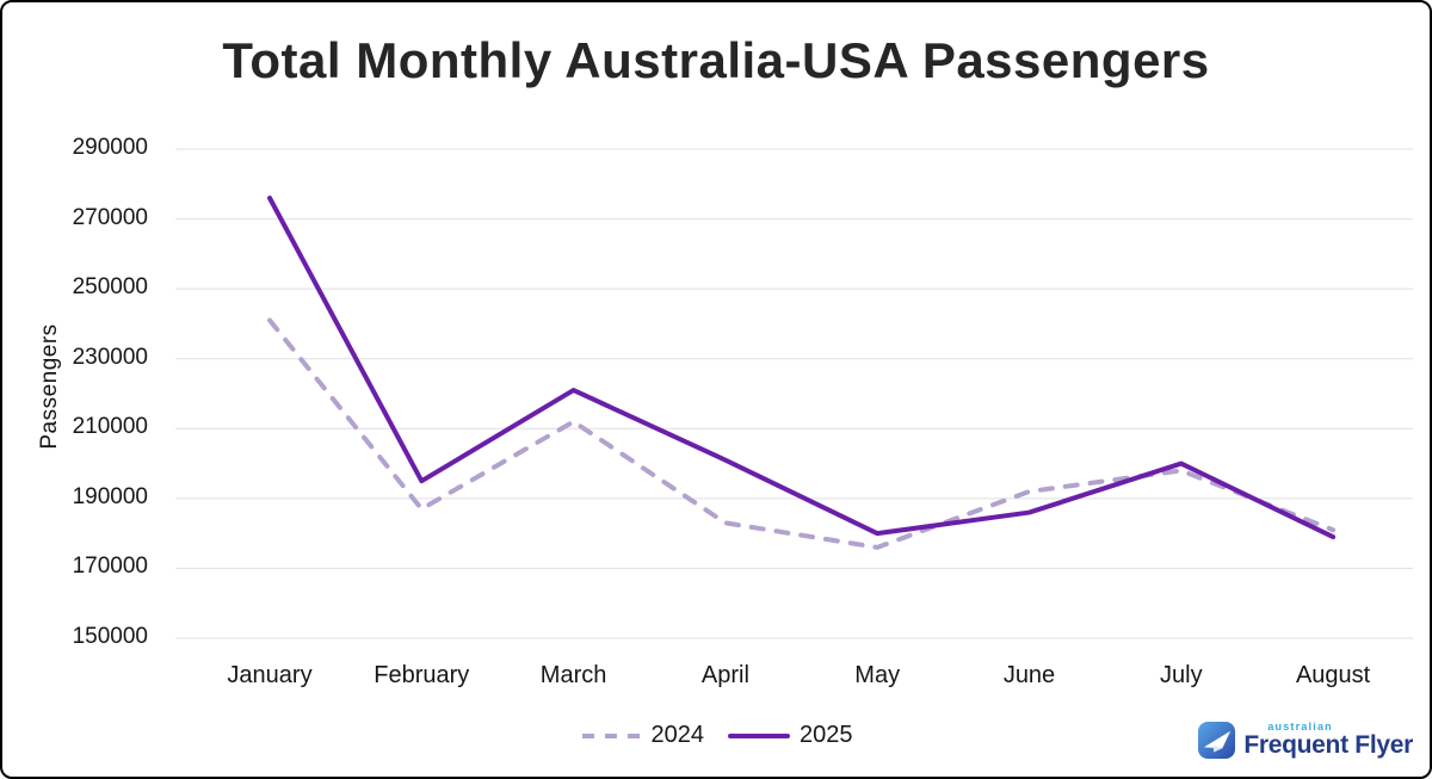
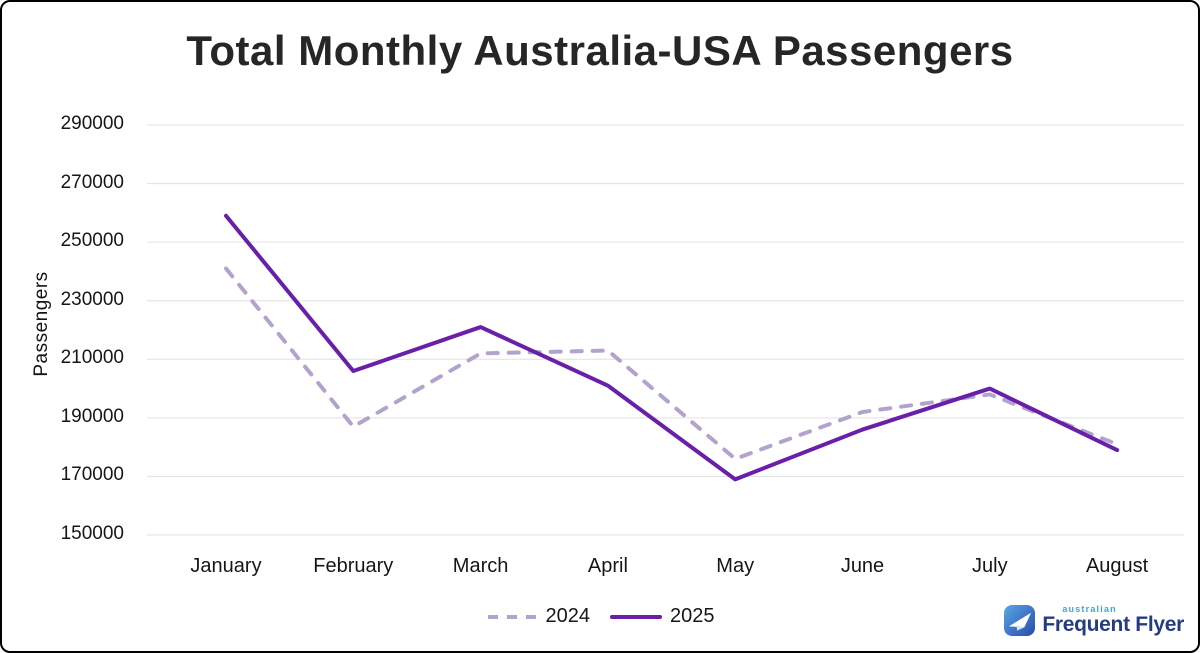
2025/January: 276000 -> 259000
2025/February: 195000 -> 206000
2024/April: 183000 -> 213000
2025/May: 180000 -> 169000
